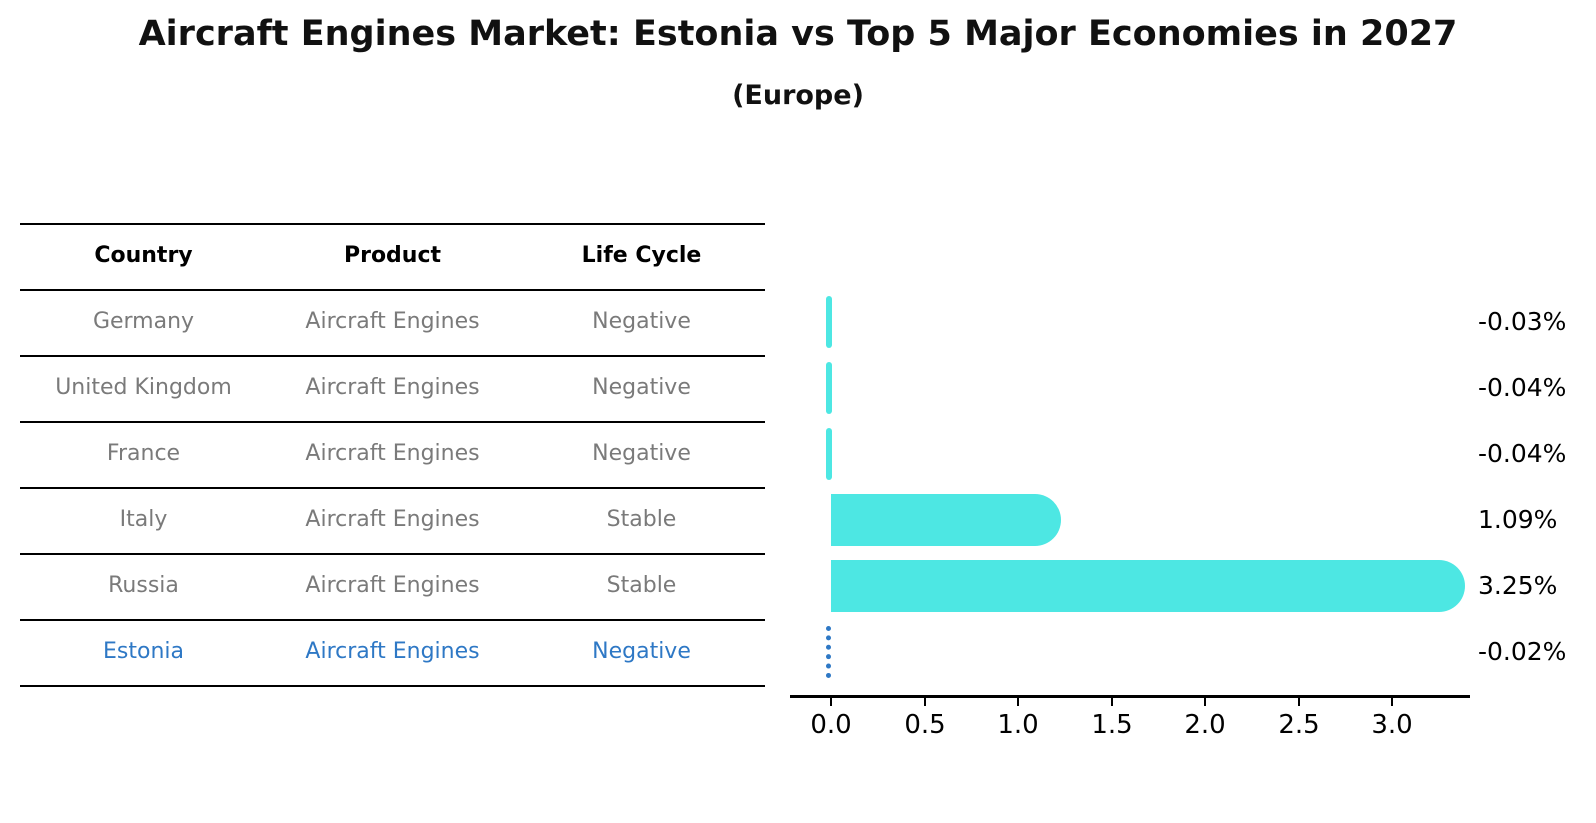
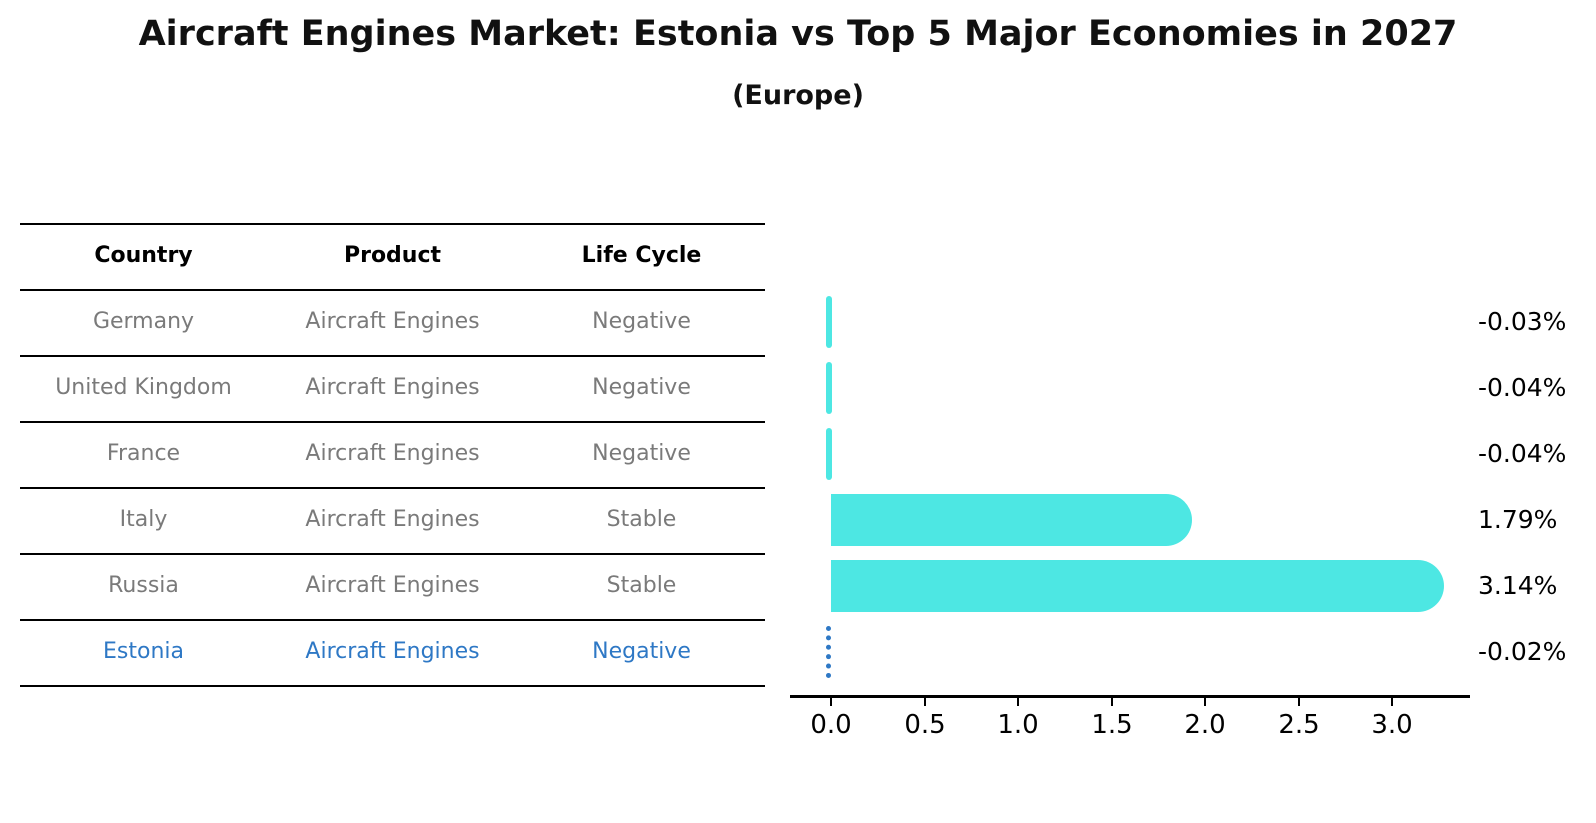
Italy: 1.09% -> 1.79%
Russia: 3.25% -> 3.14%
